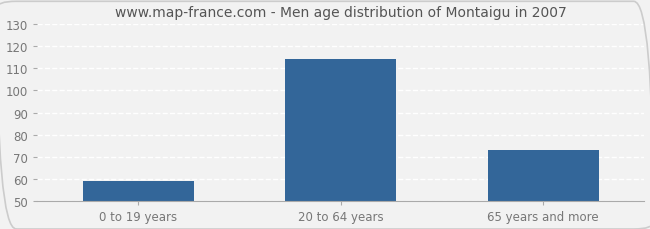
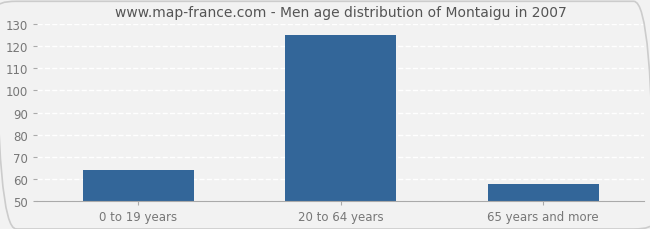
0 to 19 years: 59 -> 64
20 to 64 years: 114 -> 125
65 years and more: 73 -> 58
